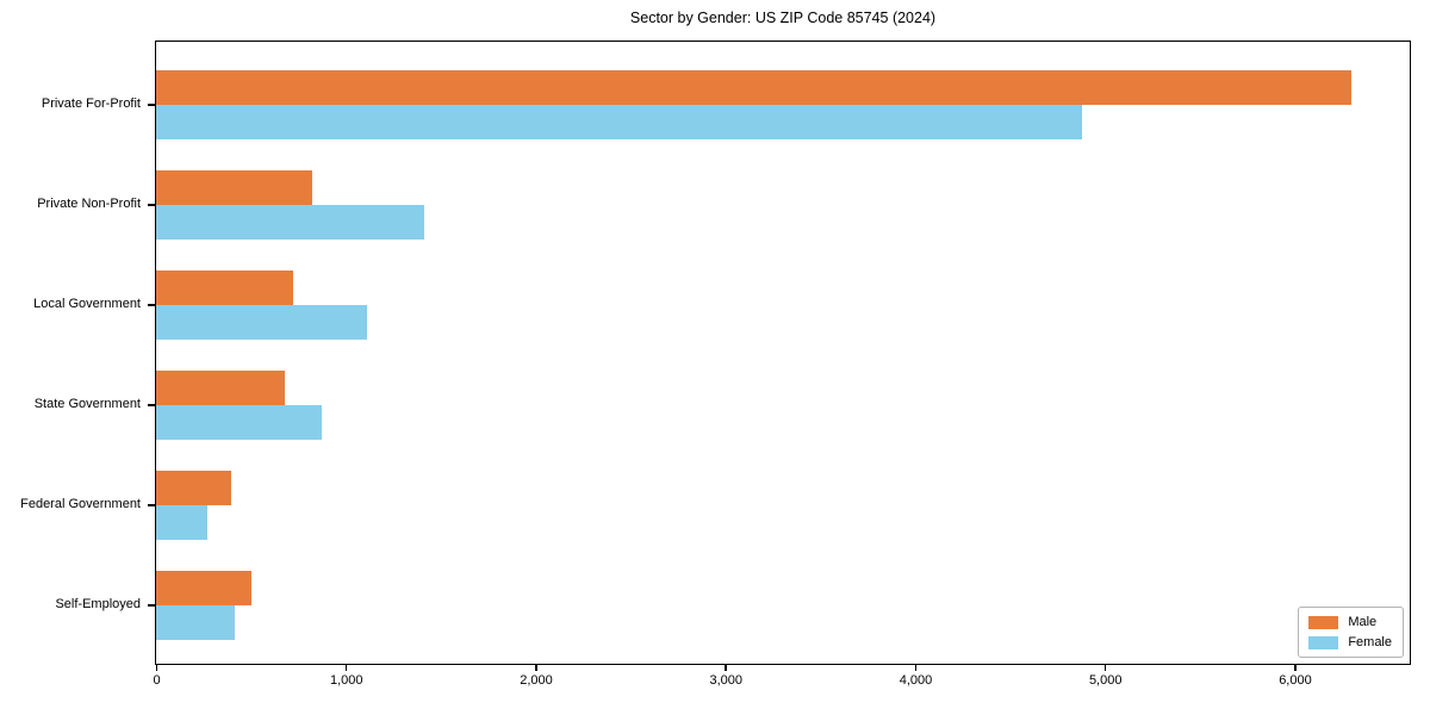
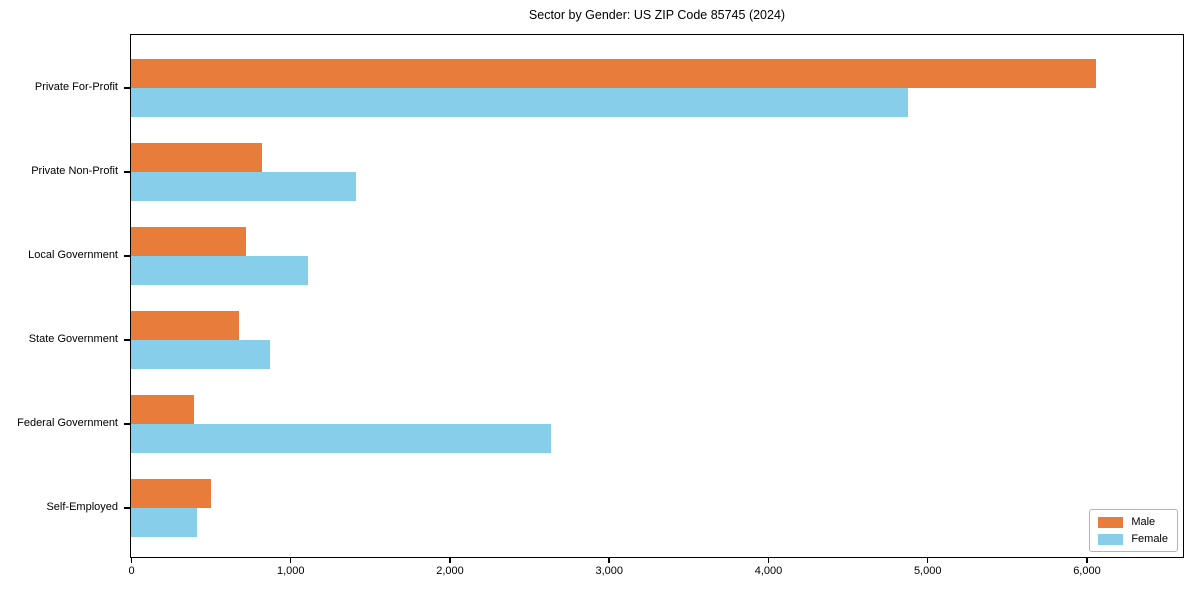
Male/Private For-Profit: 6300 -> 6060
Female/Federal Government: 270 -> 2640
